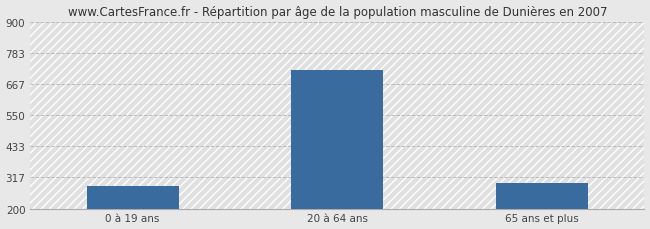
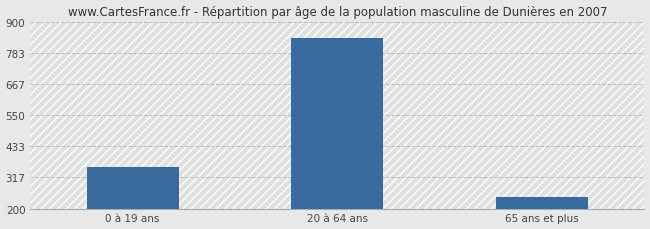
0 à 19 ans: 285 -> 355
20 à 64 ans: 720 -> 840
65 ans et plus: 295 -> 245
